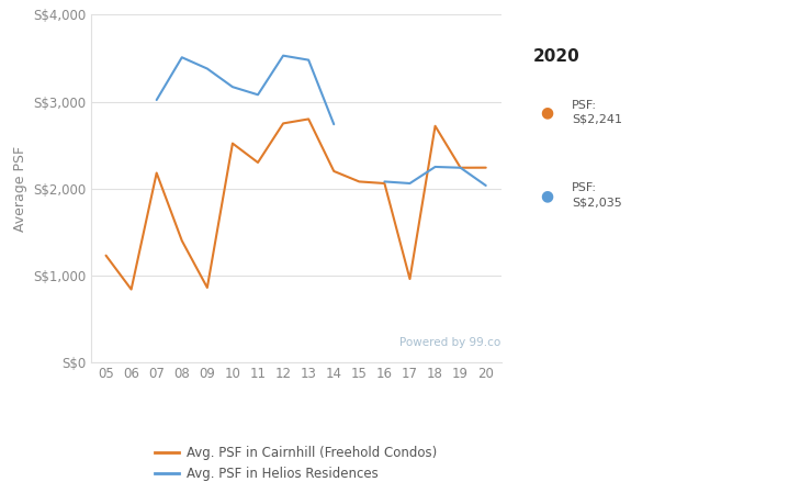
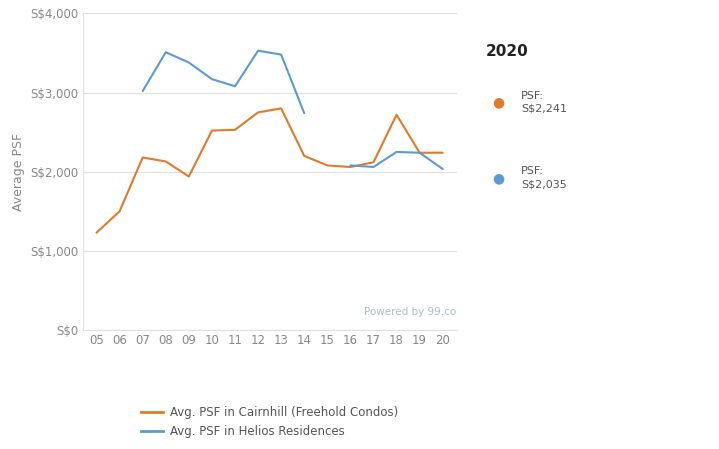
Avg. PSF in Cairnhill (Freehold Condos)/06: S$840 -> S$1,500
Avg. PSF in Cairnhill (Freehold Condos)/08: S$1,400 -> S$2,130
Avg. PSF in Cairnhill (Freehold Condos)/09: S$860 -> S$1,940
Avg. PSF in Cairnhill (Freehold Condos)/11: S$2,300 -> S$2,530
Avg. PSF in Cairnhill (Freehold Condos)/17: S$960 -> S$2,120
